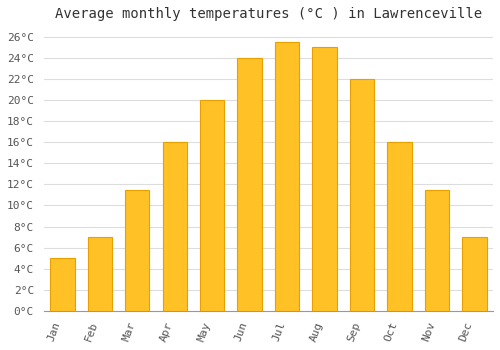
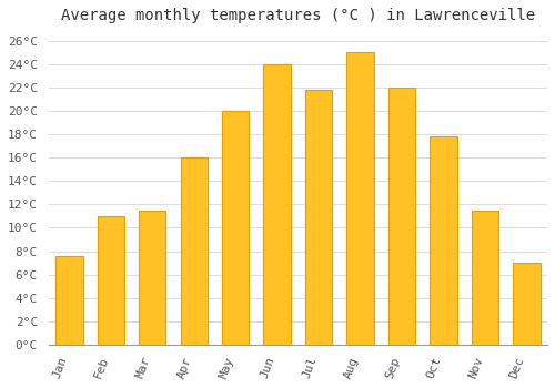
Jan: 5.0°C -> 7.6°C
Feb: 7.0°C -> 11.0°C
Jul: 25.5°C -> 21.8°C
Oct: 16.0°C -> 17.8°C
